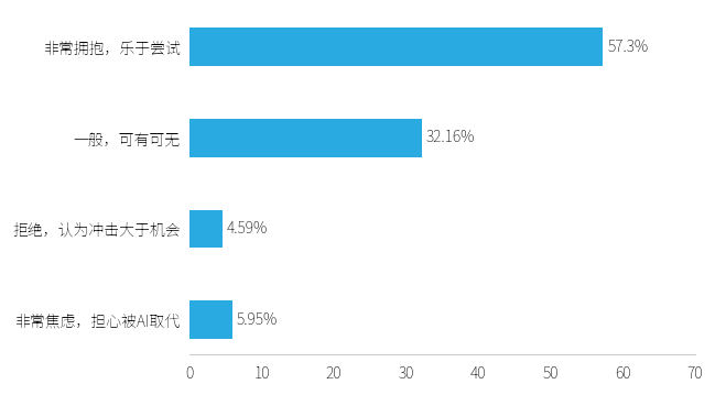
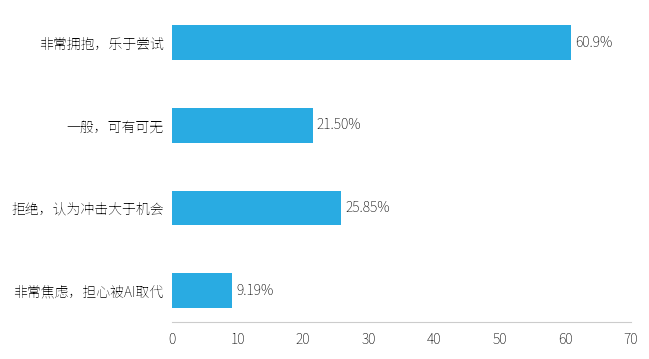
非常拥抱，乐于尝试: 57.3% -> 60.9%
一般，可有可无: 32.16% -> 21.50%
拒绝，认为冲击大于机会: 4.59% -> 25.85%
非常焦虑，担心被AI取代: 5.95% -> 9.19%
